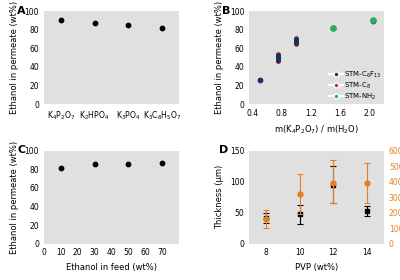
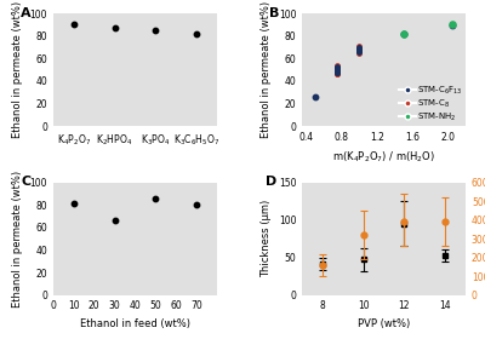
30: 86 -> 66
70: 87 -> 80
